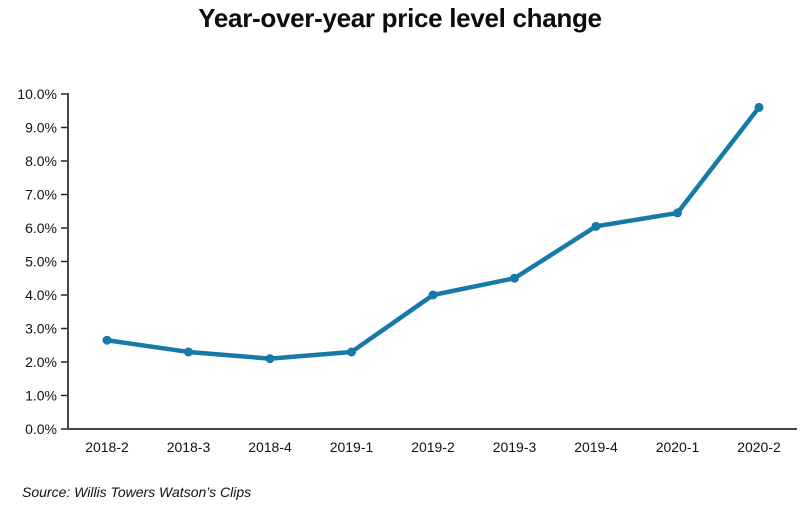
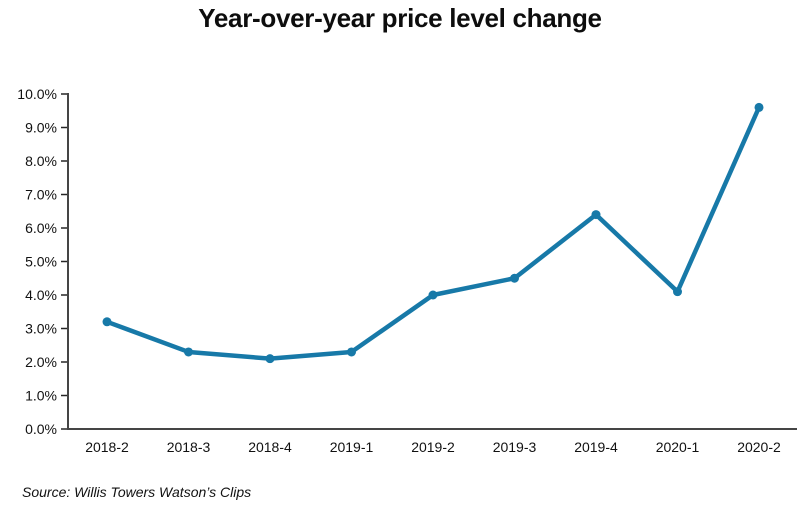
2018-2: 2.6% -> 3.2%
2019-4: 6.0% -> 6.4%
2020-1: 6.5% -> 4.1%
